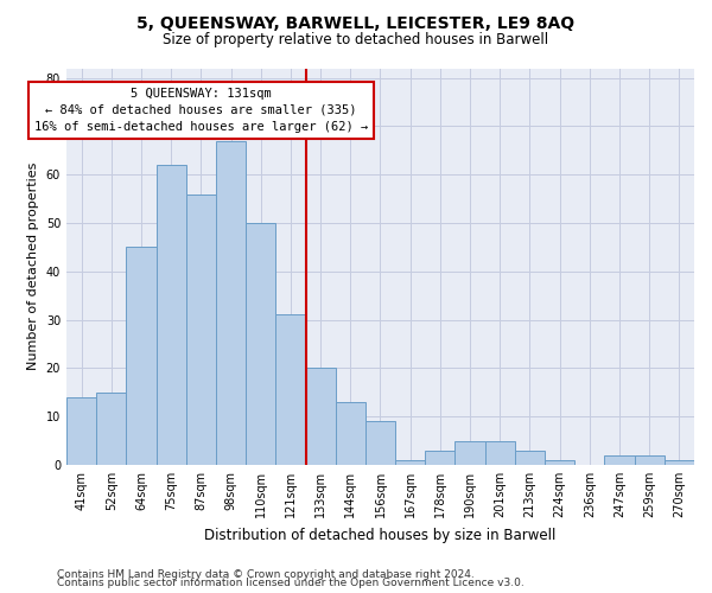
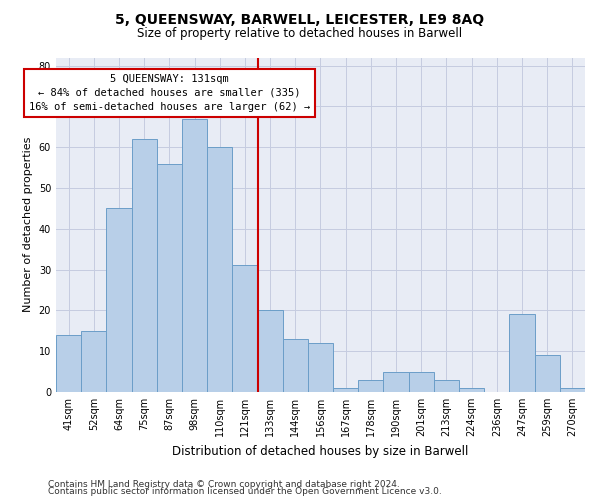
110sqm: 50 -> 60
156sqm: 9 -> 12
247sqm: 2 -> 19
259sqm: 2 -> 9
